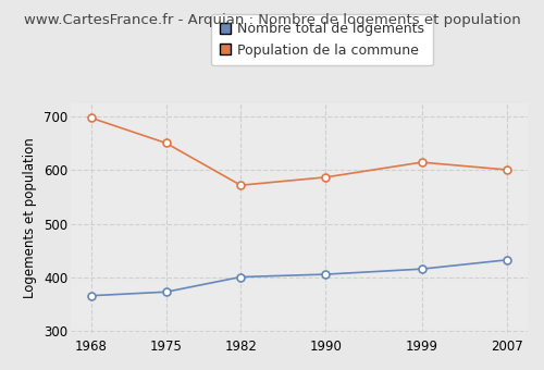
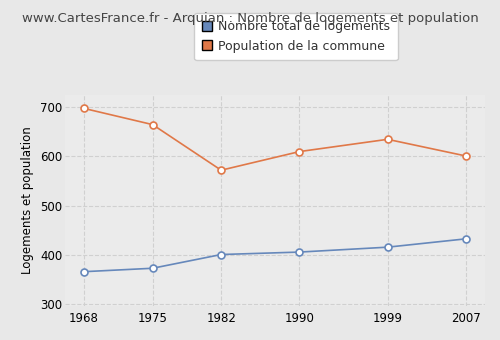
Population de la commune/1975: 651 -> 665
Population de la commune/1990: 587 -> 610
Population de la commune/1999: 615 -> 635
